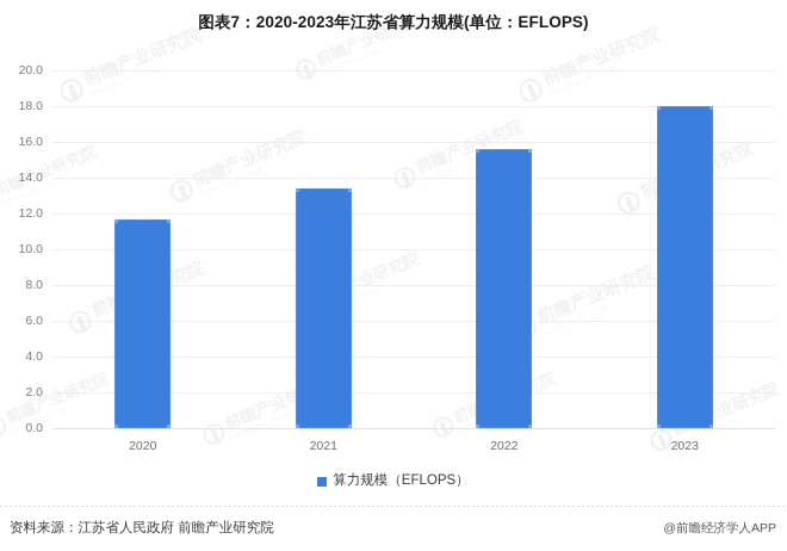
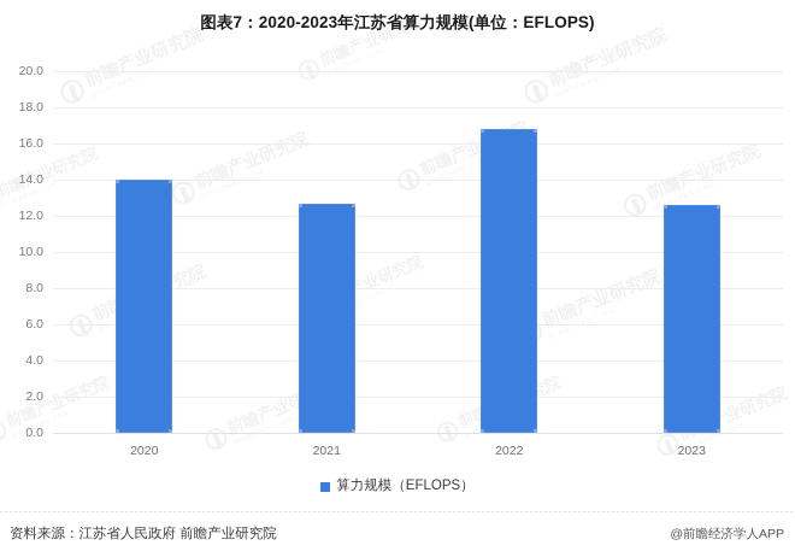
2020: 11.7 -> 14.0
2021: 13.4 -> 12.7
2022: 15.6 -> 16.8
2023: 18.0 -> 12.6
